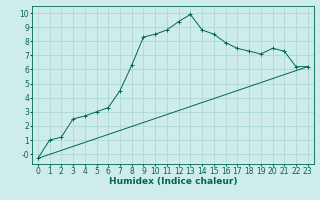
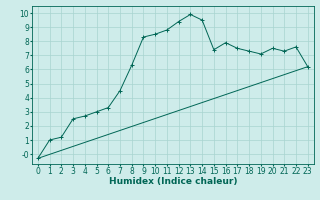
14: 8.8 -> 9.5
15: 8.5 -> 7.4
22: 6.2 -> 7.6
